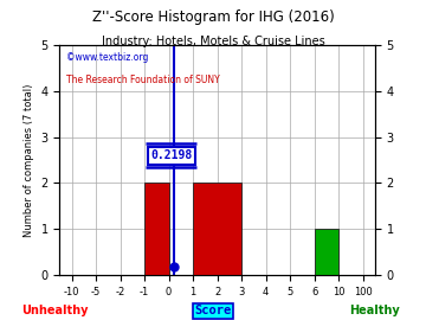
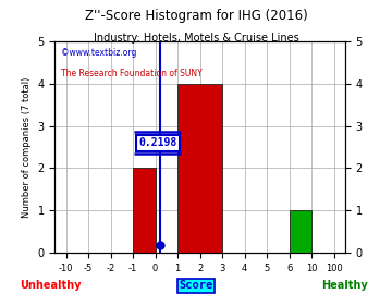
2: 2 -> 4
